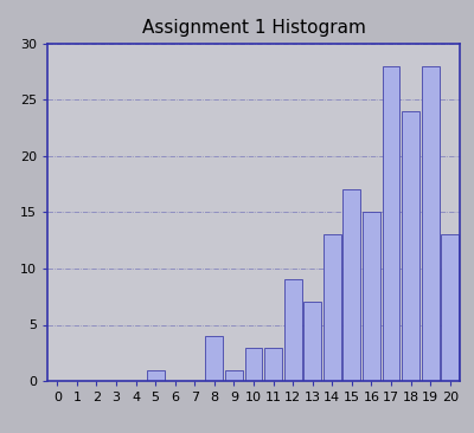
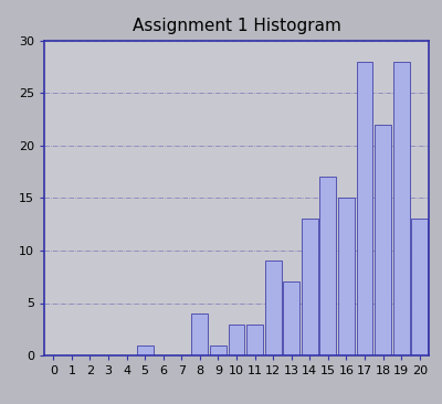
18: 24 -> 22
